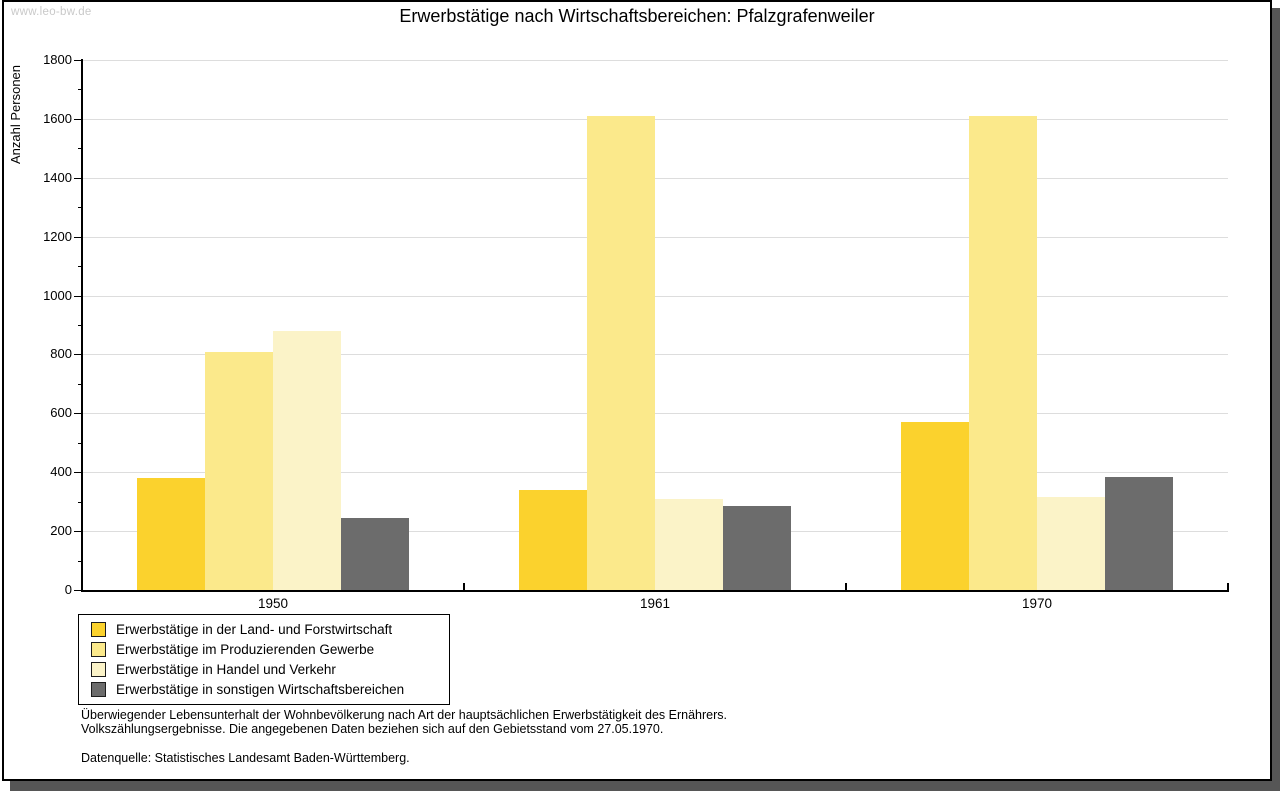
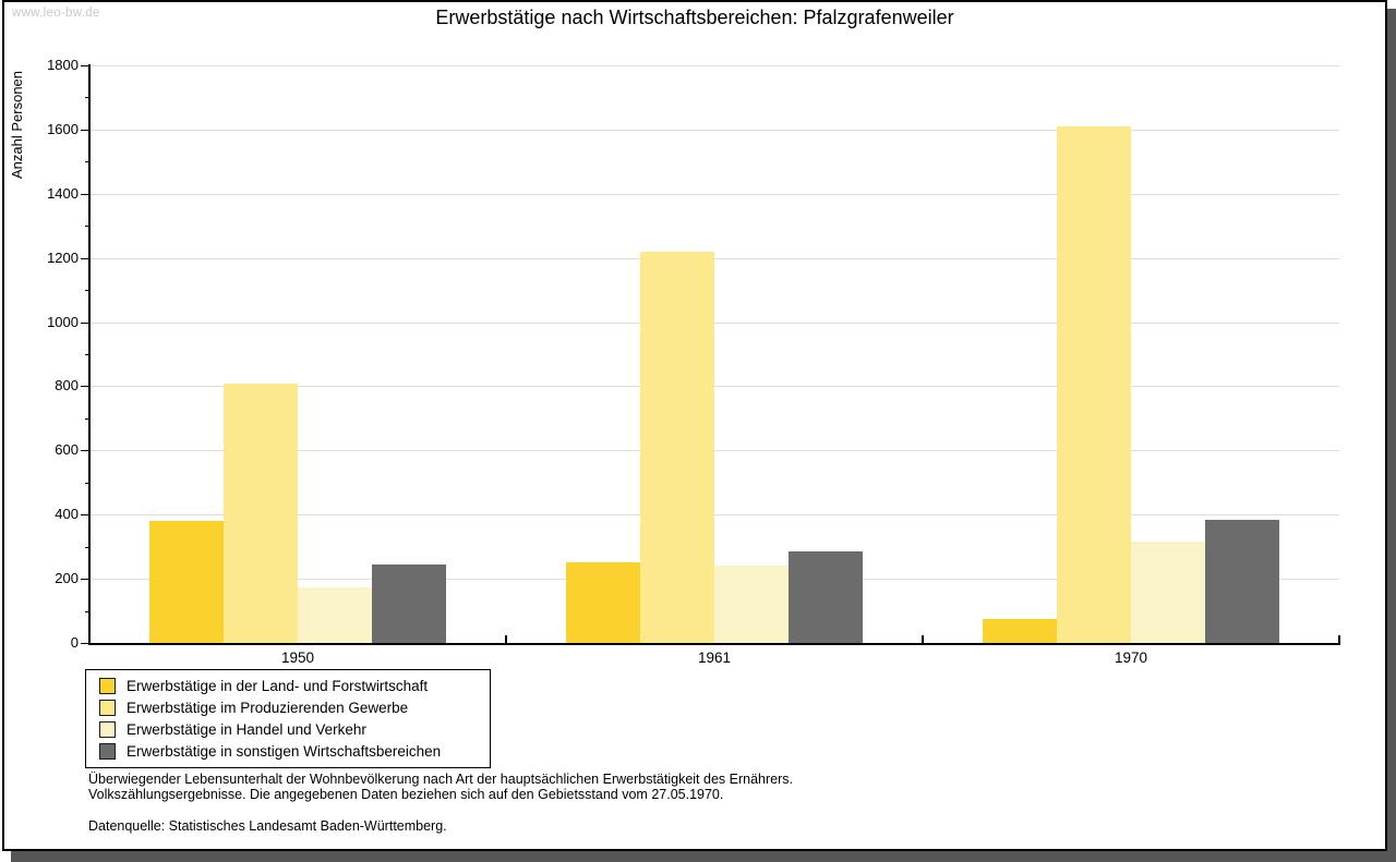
Erwerbstätige in Handel und Verkehr/1950: 880 -> 180
Erwerbstätige in der Land- und Forstwirtschaft/1961: 340 -> 250
Erwerbstätige im Produzierenden Gewerbe/1961: 1610 -> 1220
Erwerbstätige in Handel und Verkehr/1961: 310 -> 240
Erwerbstätige in der Land- und Forstwirtschaft/1970: 570 -> 80
